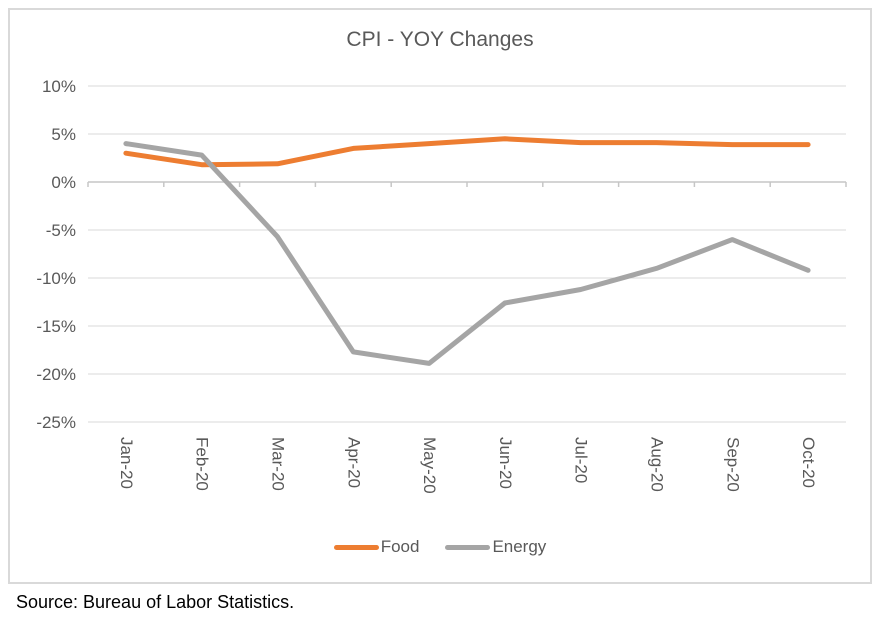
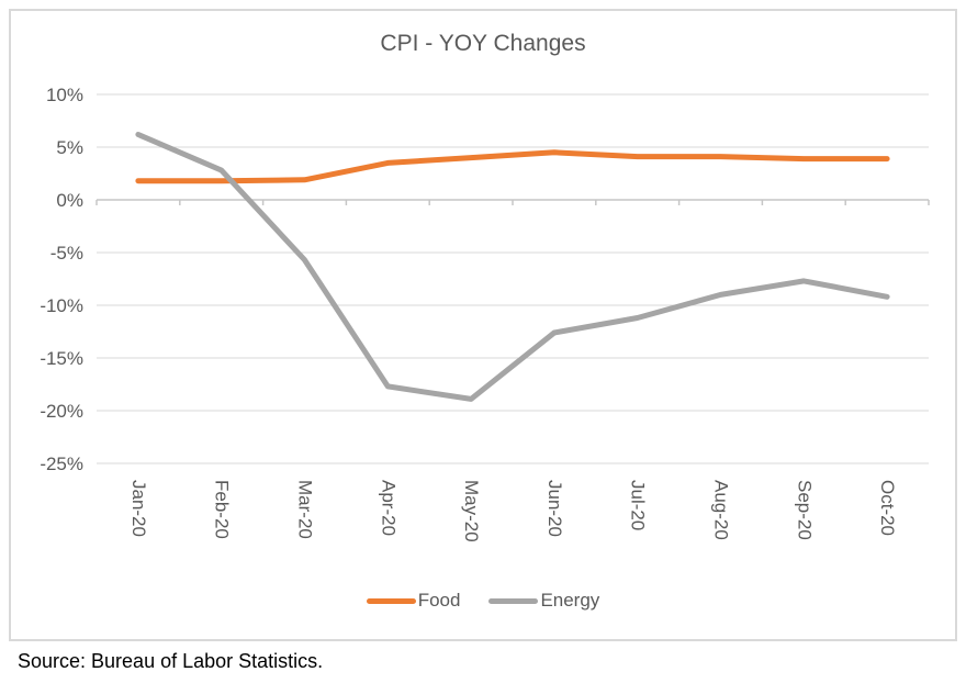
Food/Jan-20: 3% -> 2%
Energy/Jan-20: 4% -> 6%
Energy/Sep-20: -6% -> -8%
